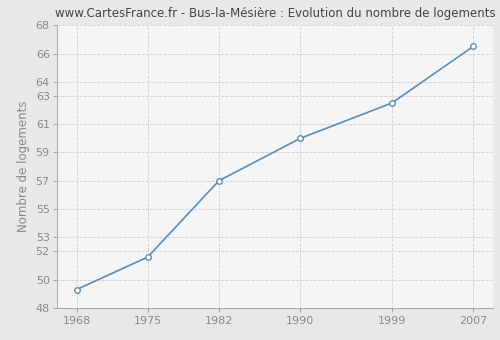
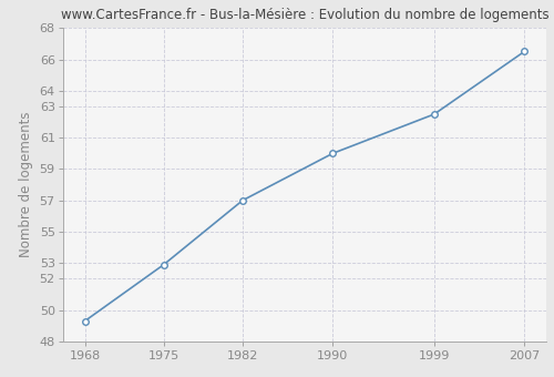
1975: 51.6 -> 52.9
